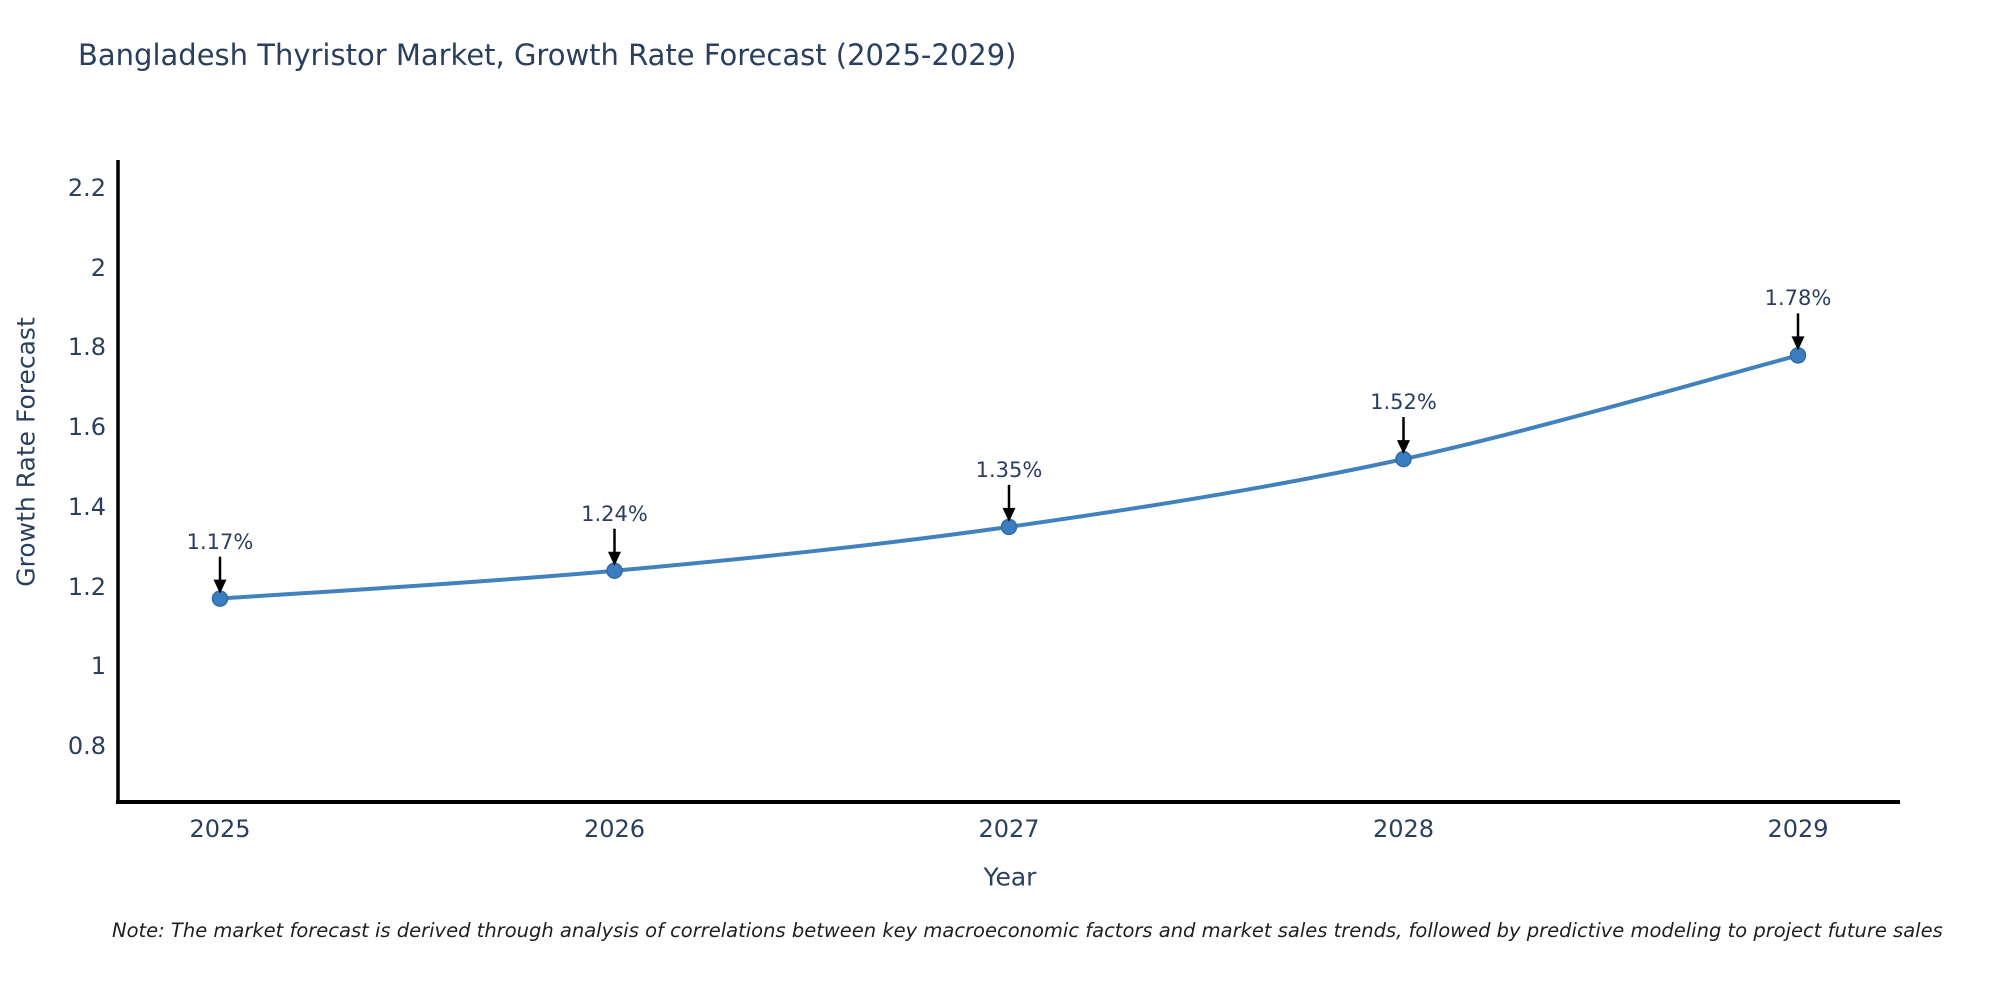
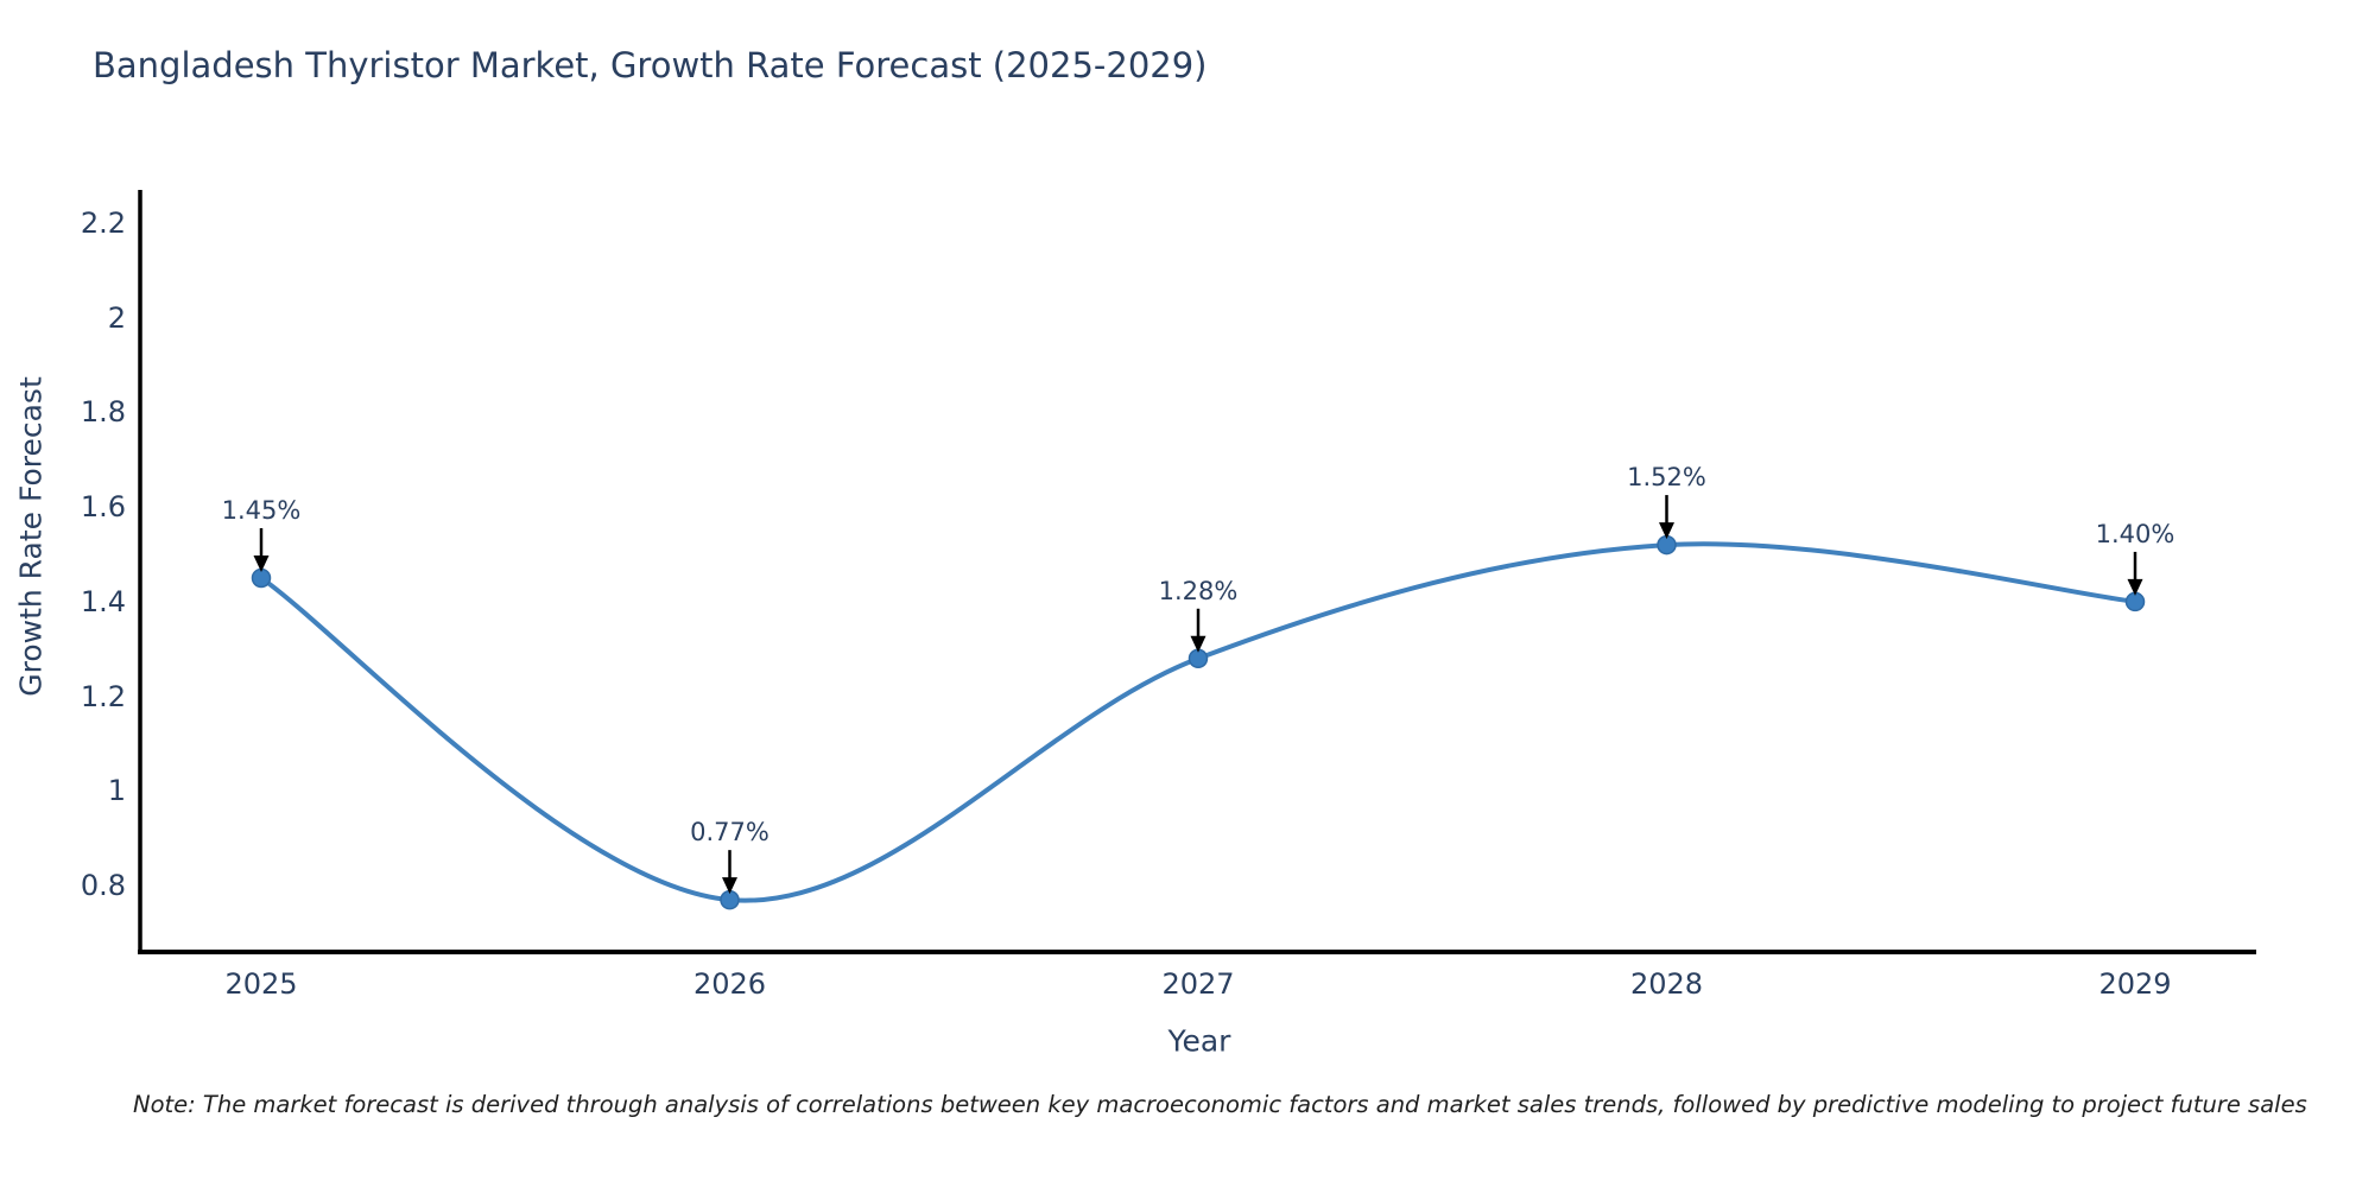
2025: 1.17% -> 1.45%
2026: 1.24% -> 0.77%
2027: 1.35% -> 1.28%
2029: 1.78% -> 1.40%
